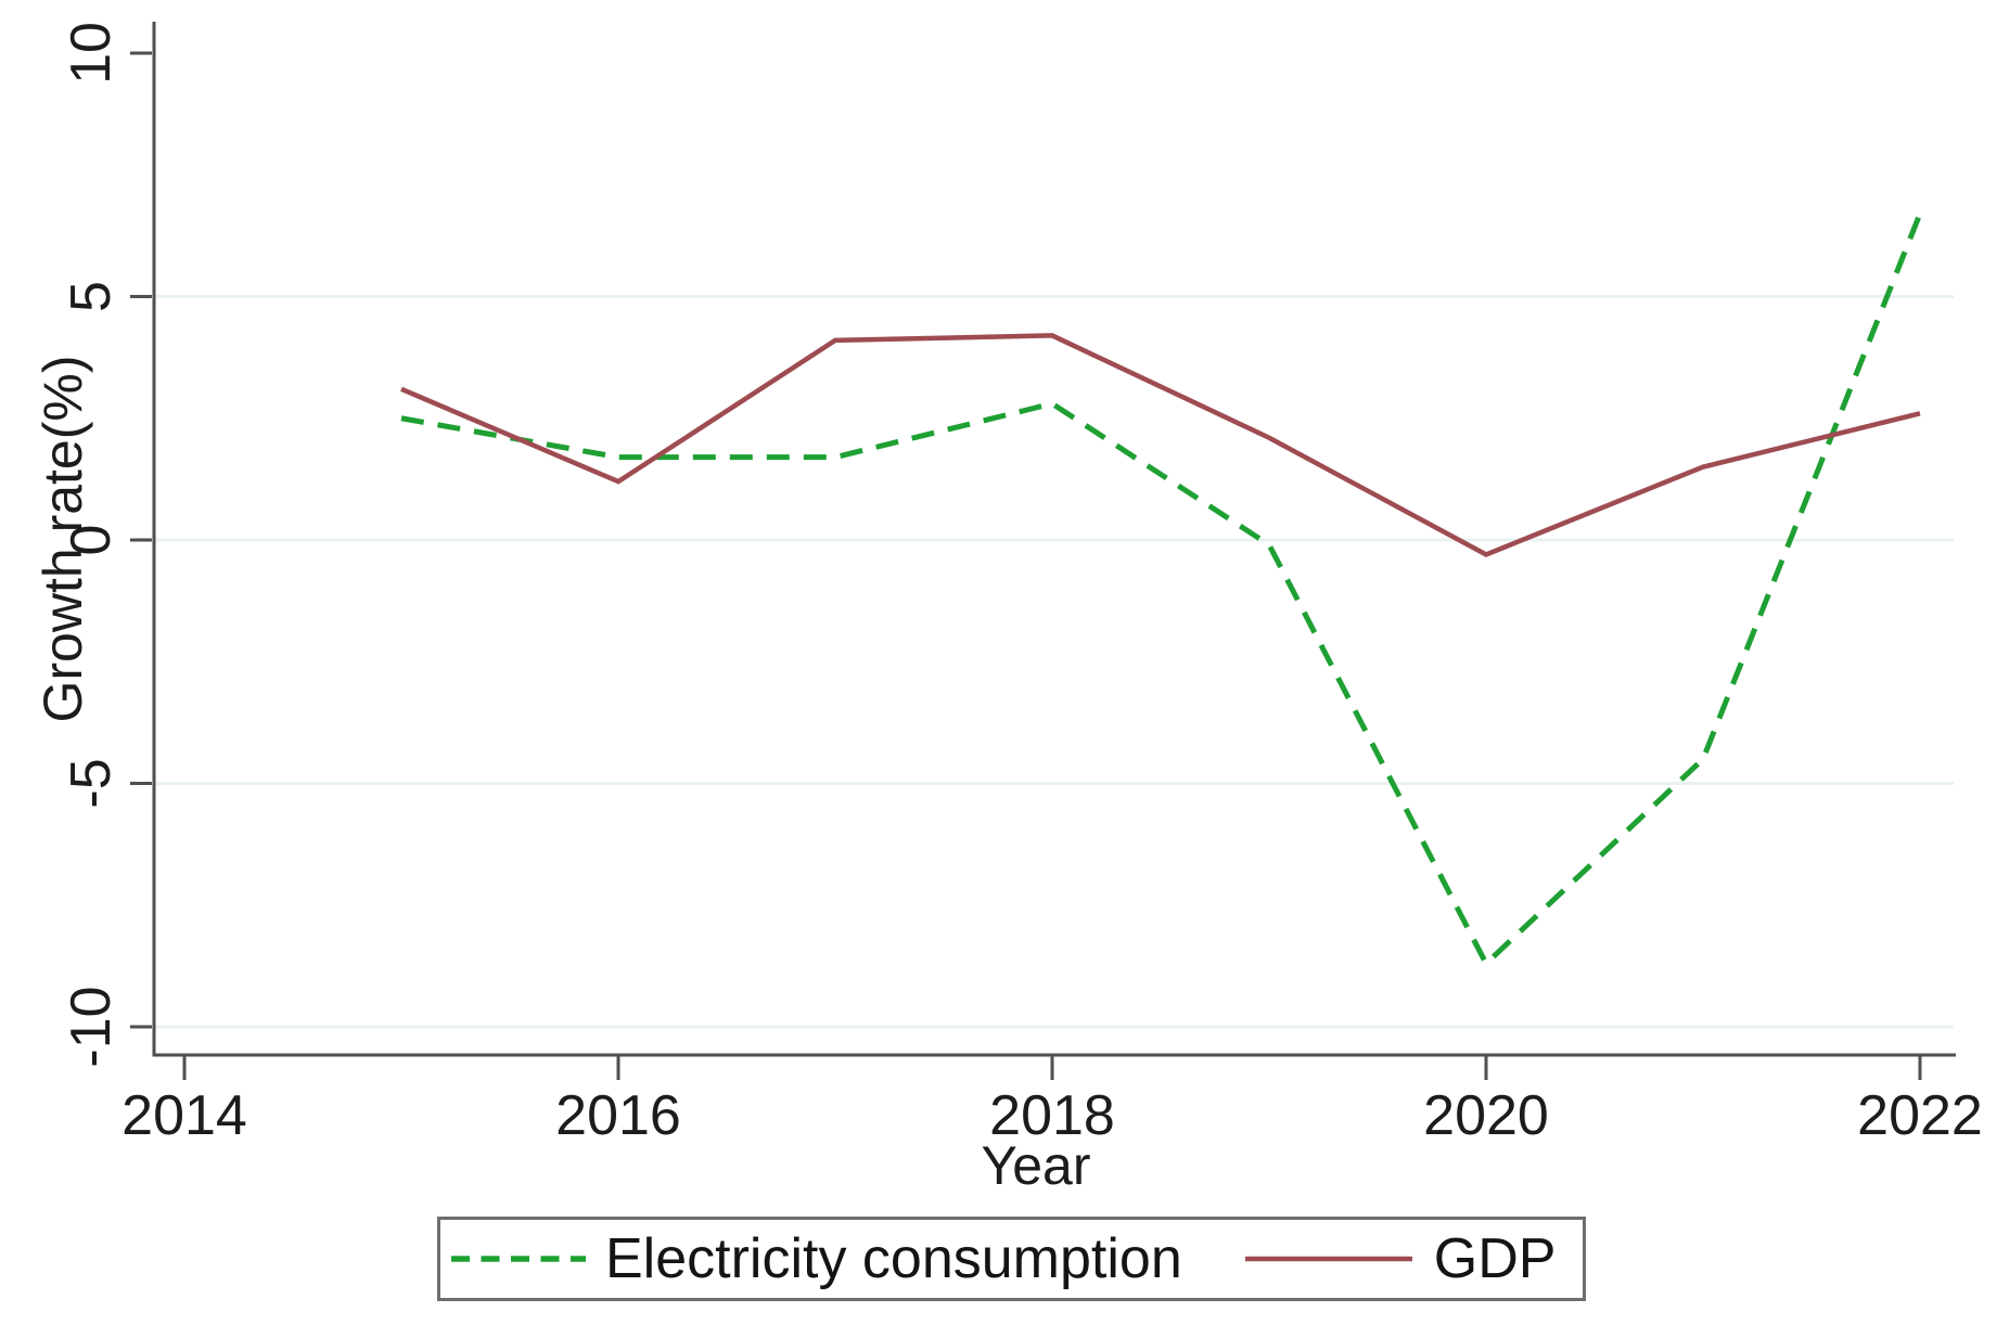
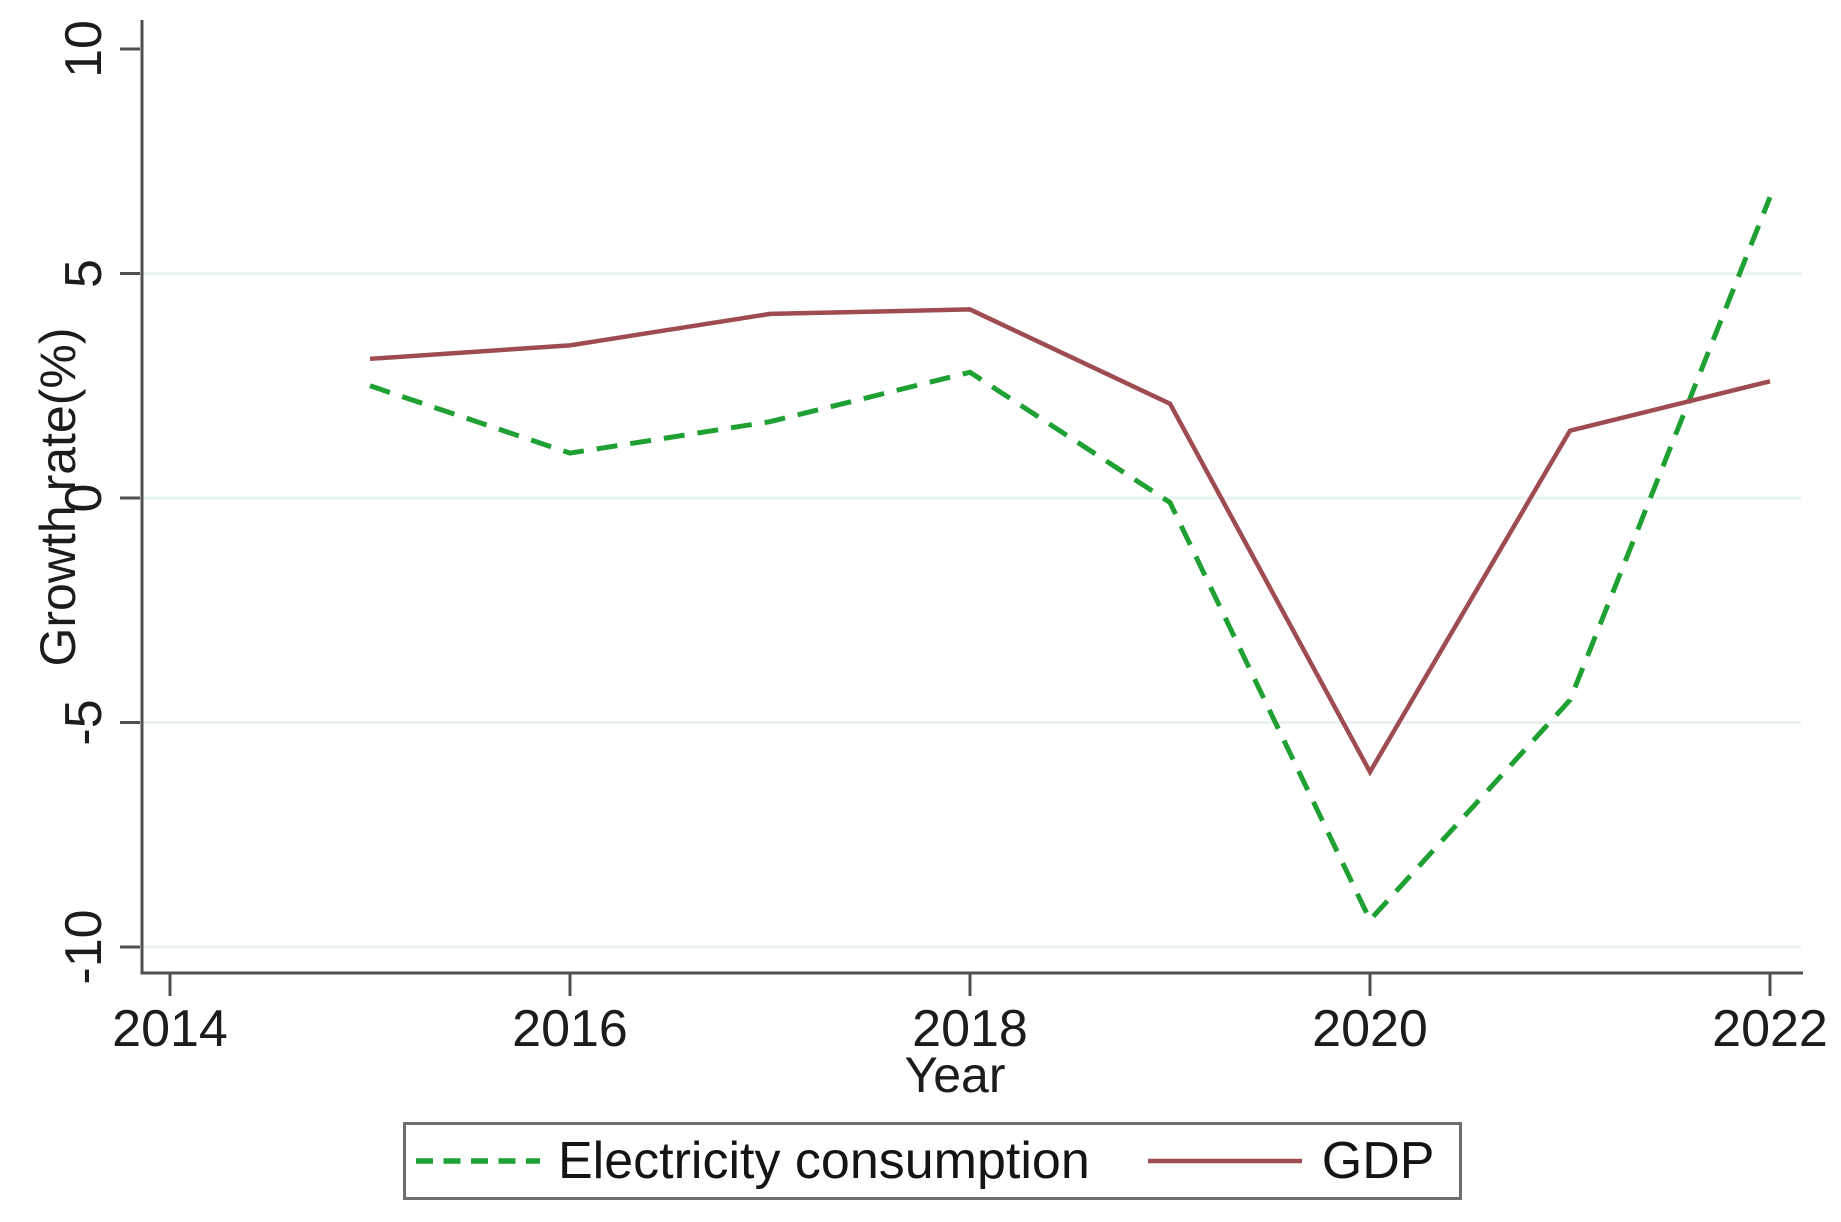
Electricity consumption/2016: 1.7 -> 1.0
GDP/2016: 1.2 -> 3.4
Electricity consumption/2020: -8.7 -> -9.4
GDP/2020: -0.3 -> -6.1
